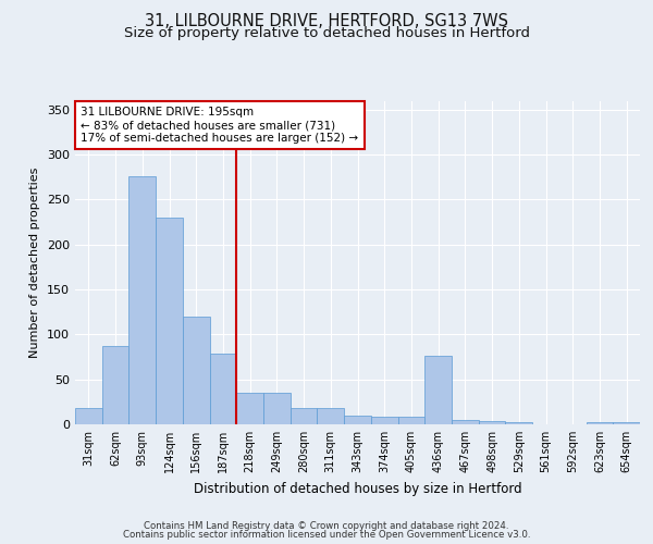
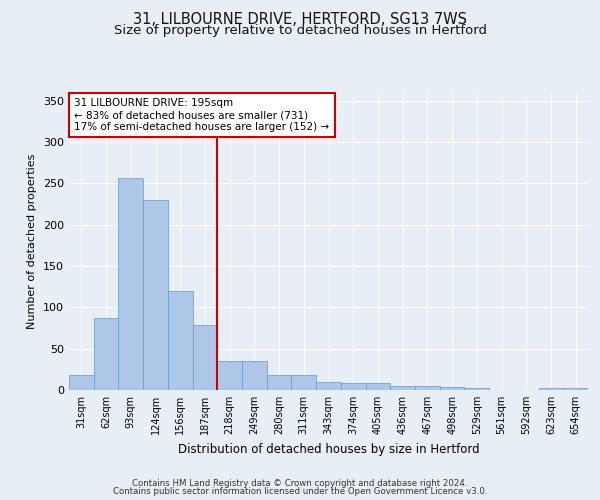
93sqm: 276 -> 257
436sqm: 76 -> 5
